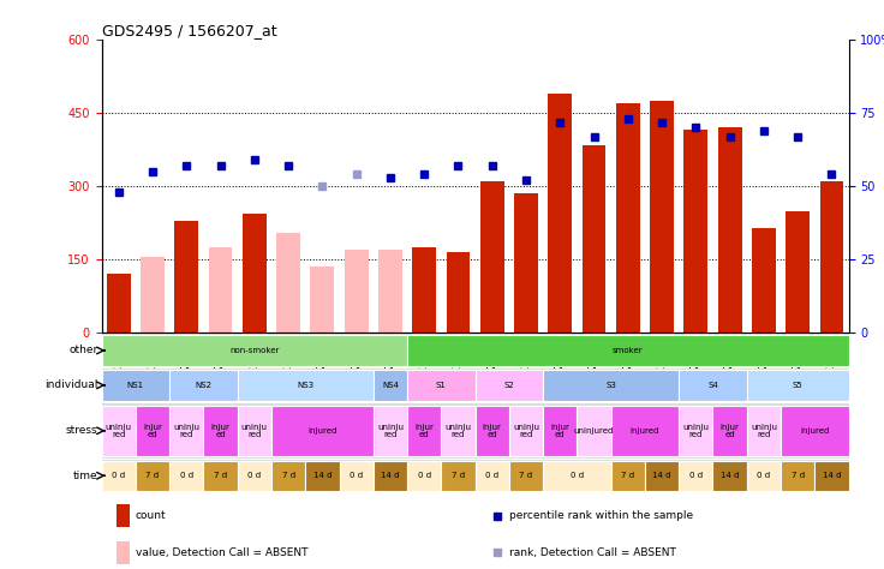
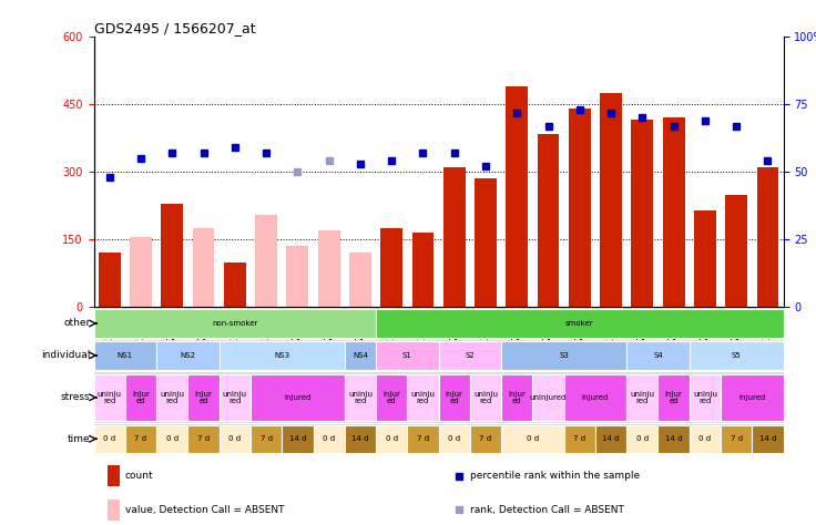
GSM122541: 245 -> 100
GSM122546: 170 -> 120
GSM122536: 470 -> 440
